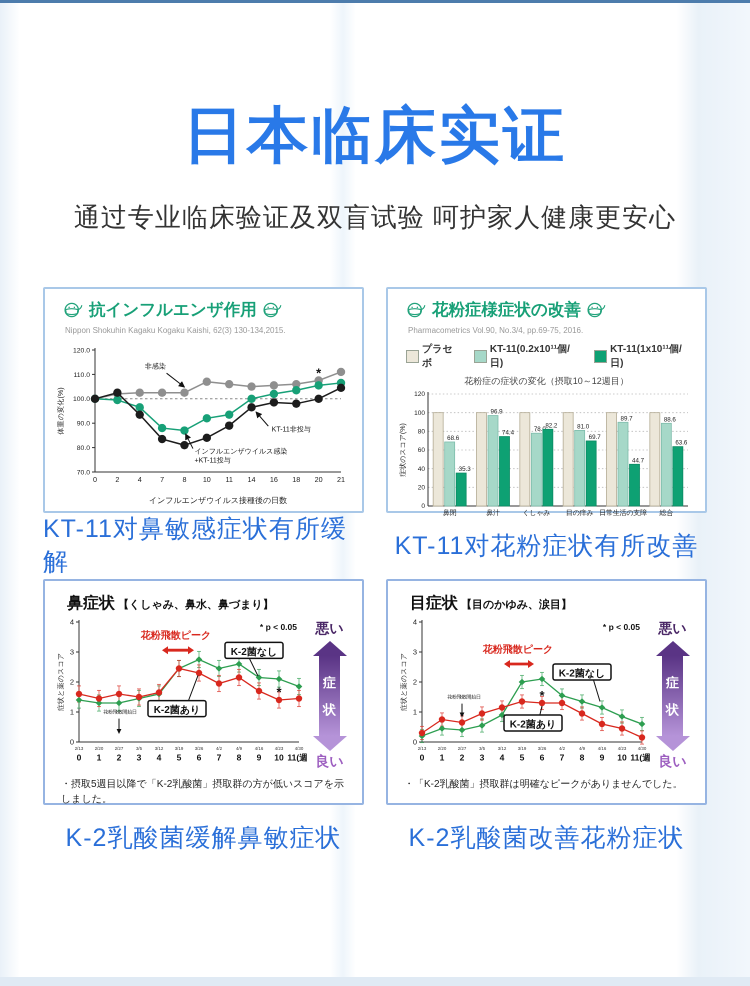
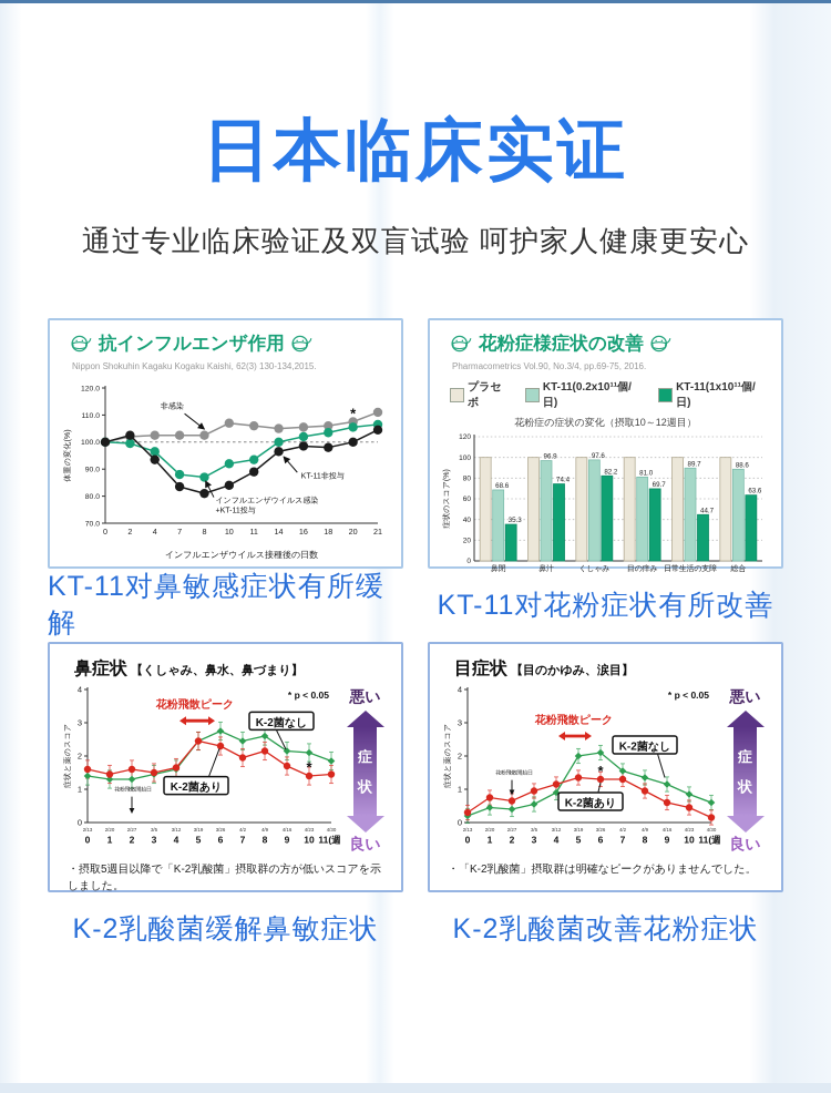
花粉症の症状の変化（摂取10～12週目）/KT-11(0.2x10¹¹個/日)/くしゃみ: 78.0 -> 97.6
